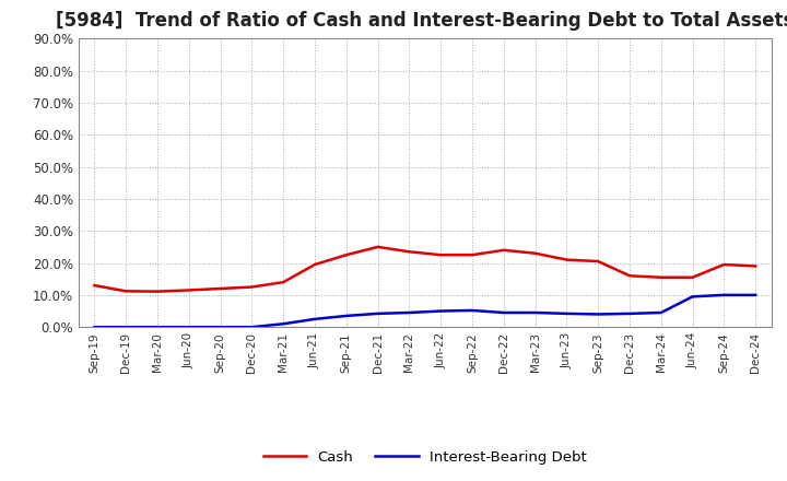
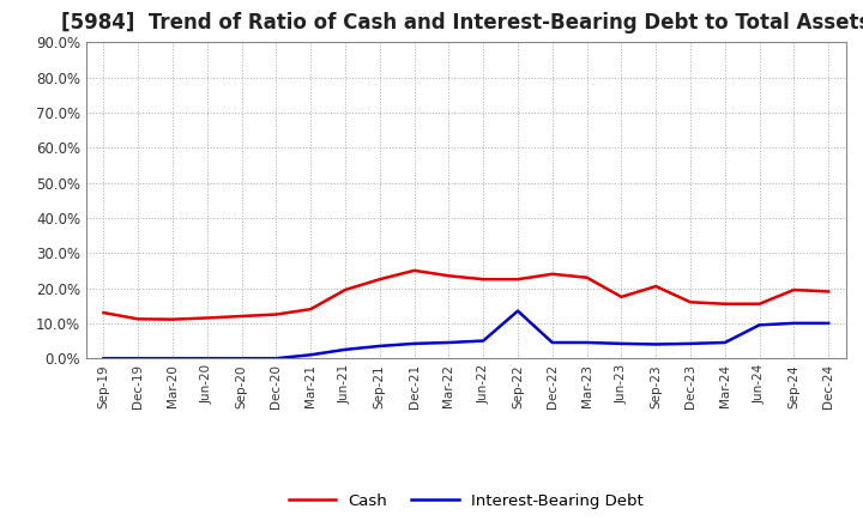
Interest-Bearing Debt/Sep-22: 5.2% -> 13.5%
Cash/Jun-23: 21.0% -> 17.5%
